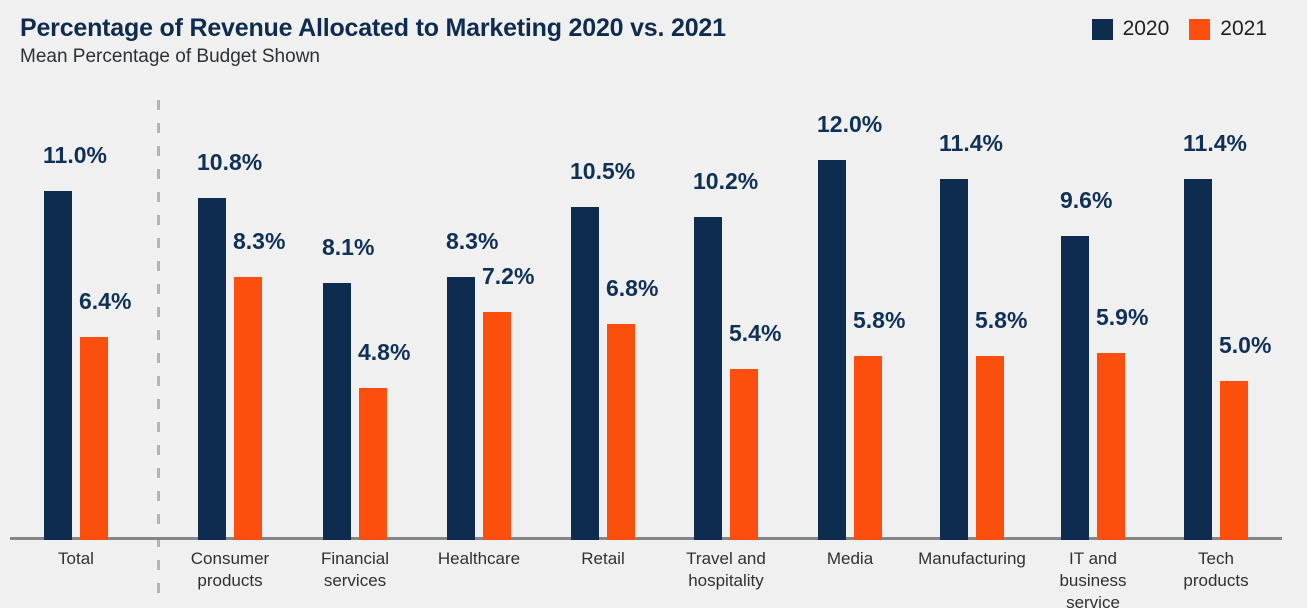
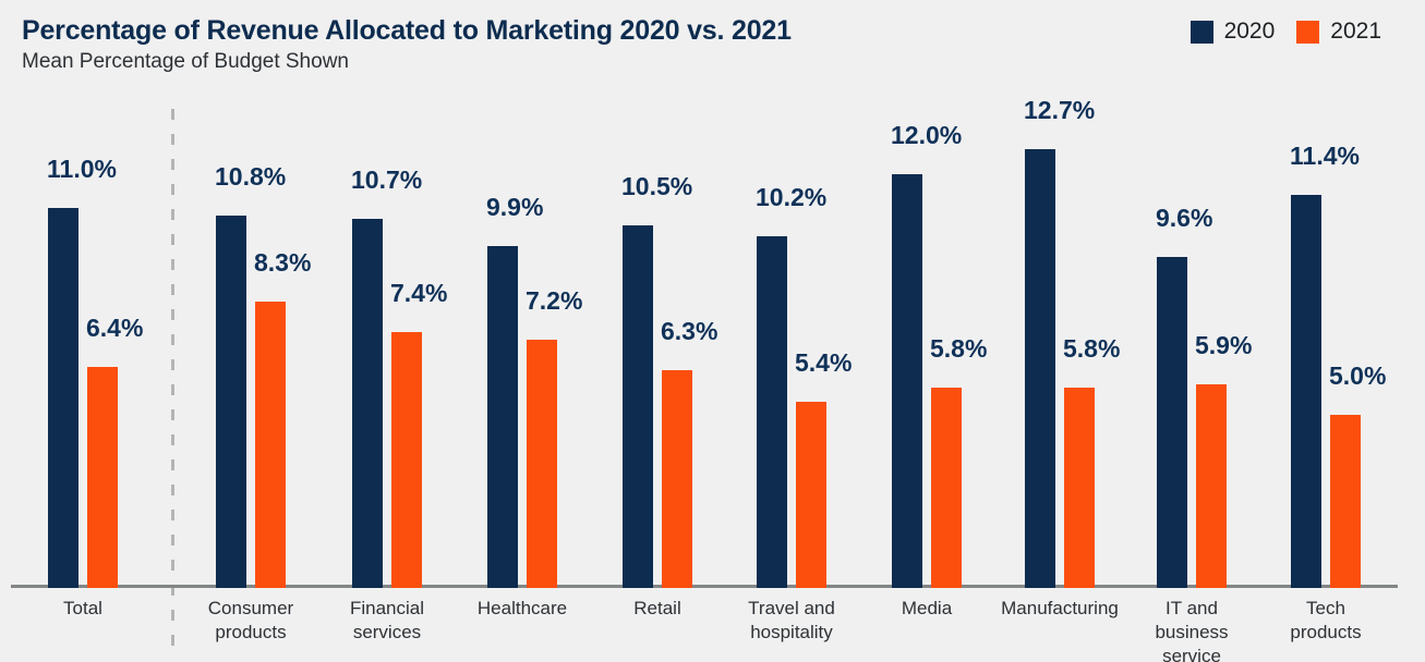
2020/Financial services: 8.1% -> 10.7%
2021/Financial services: 4.8% -> 7.4%
2020/Healthcare: 8.3% -> 9.9%
2021/Retail: 6.8% -> 6.3%
2020/Manufacturing: 11.4% -> 12.7%
